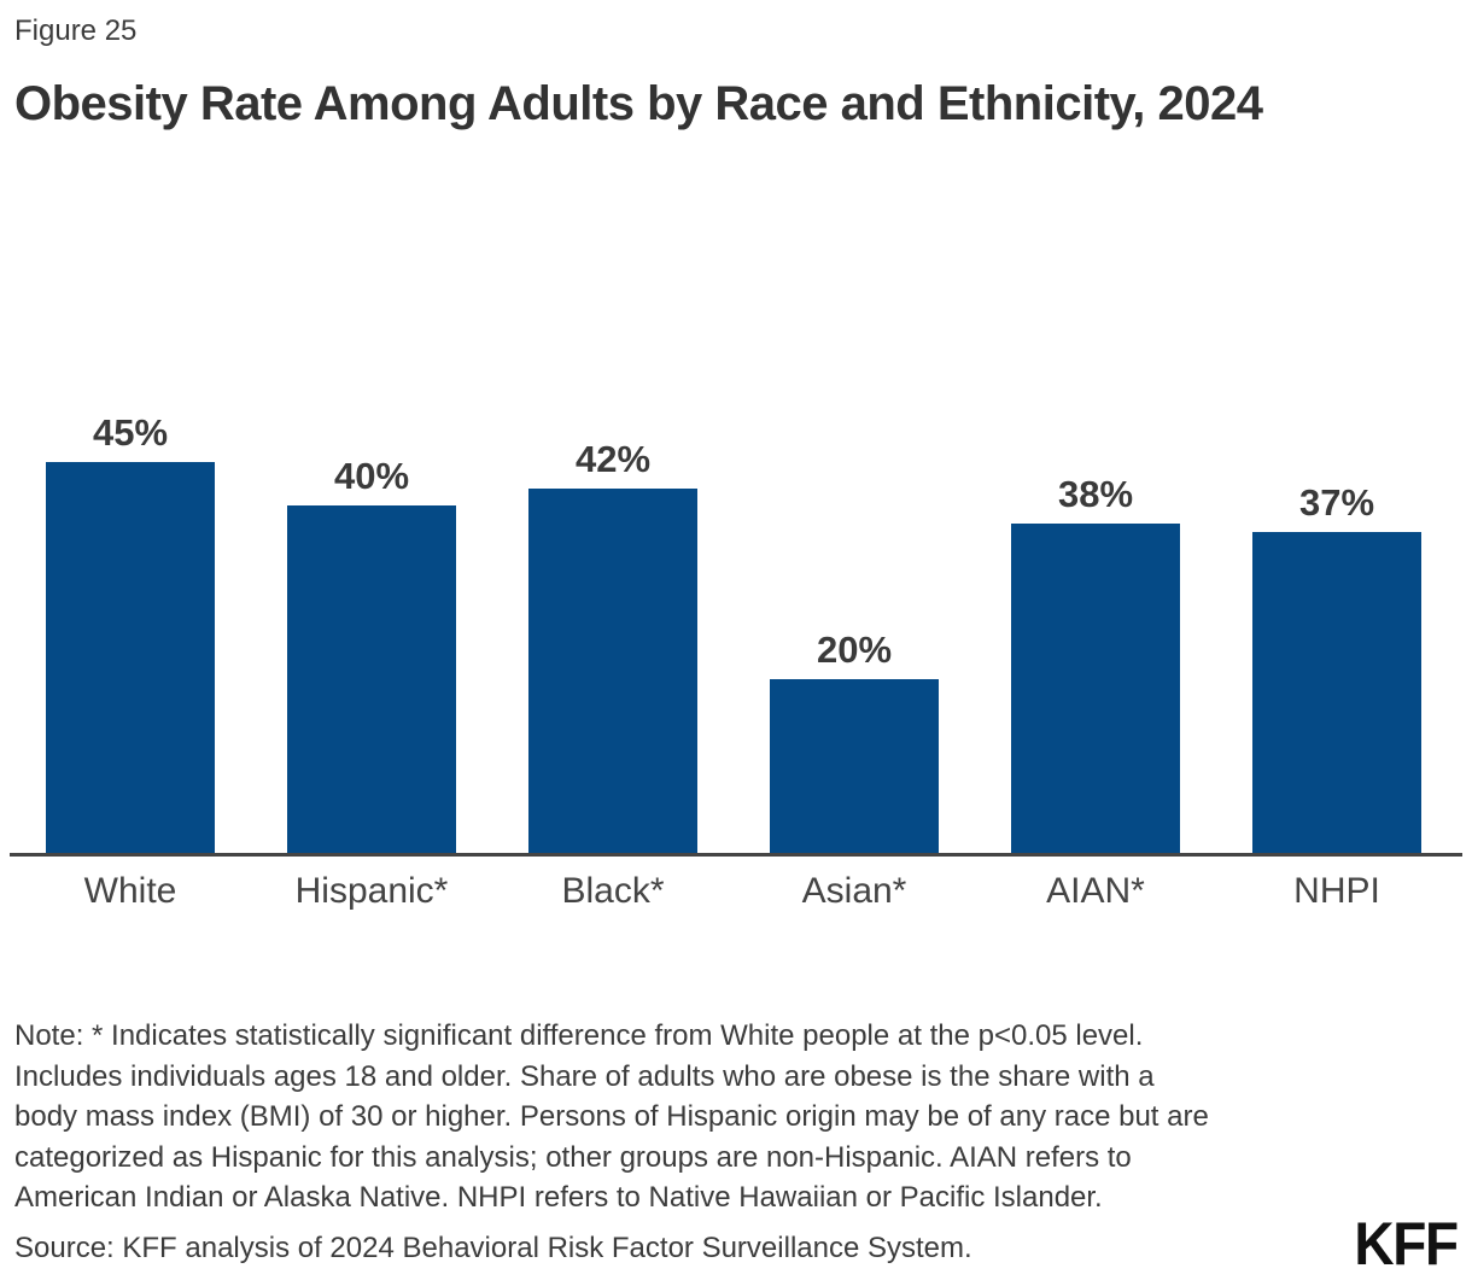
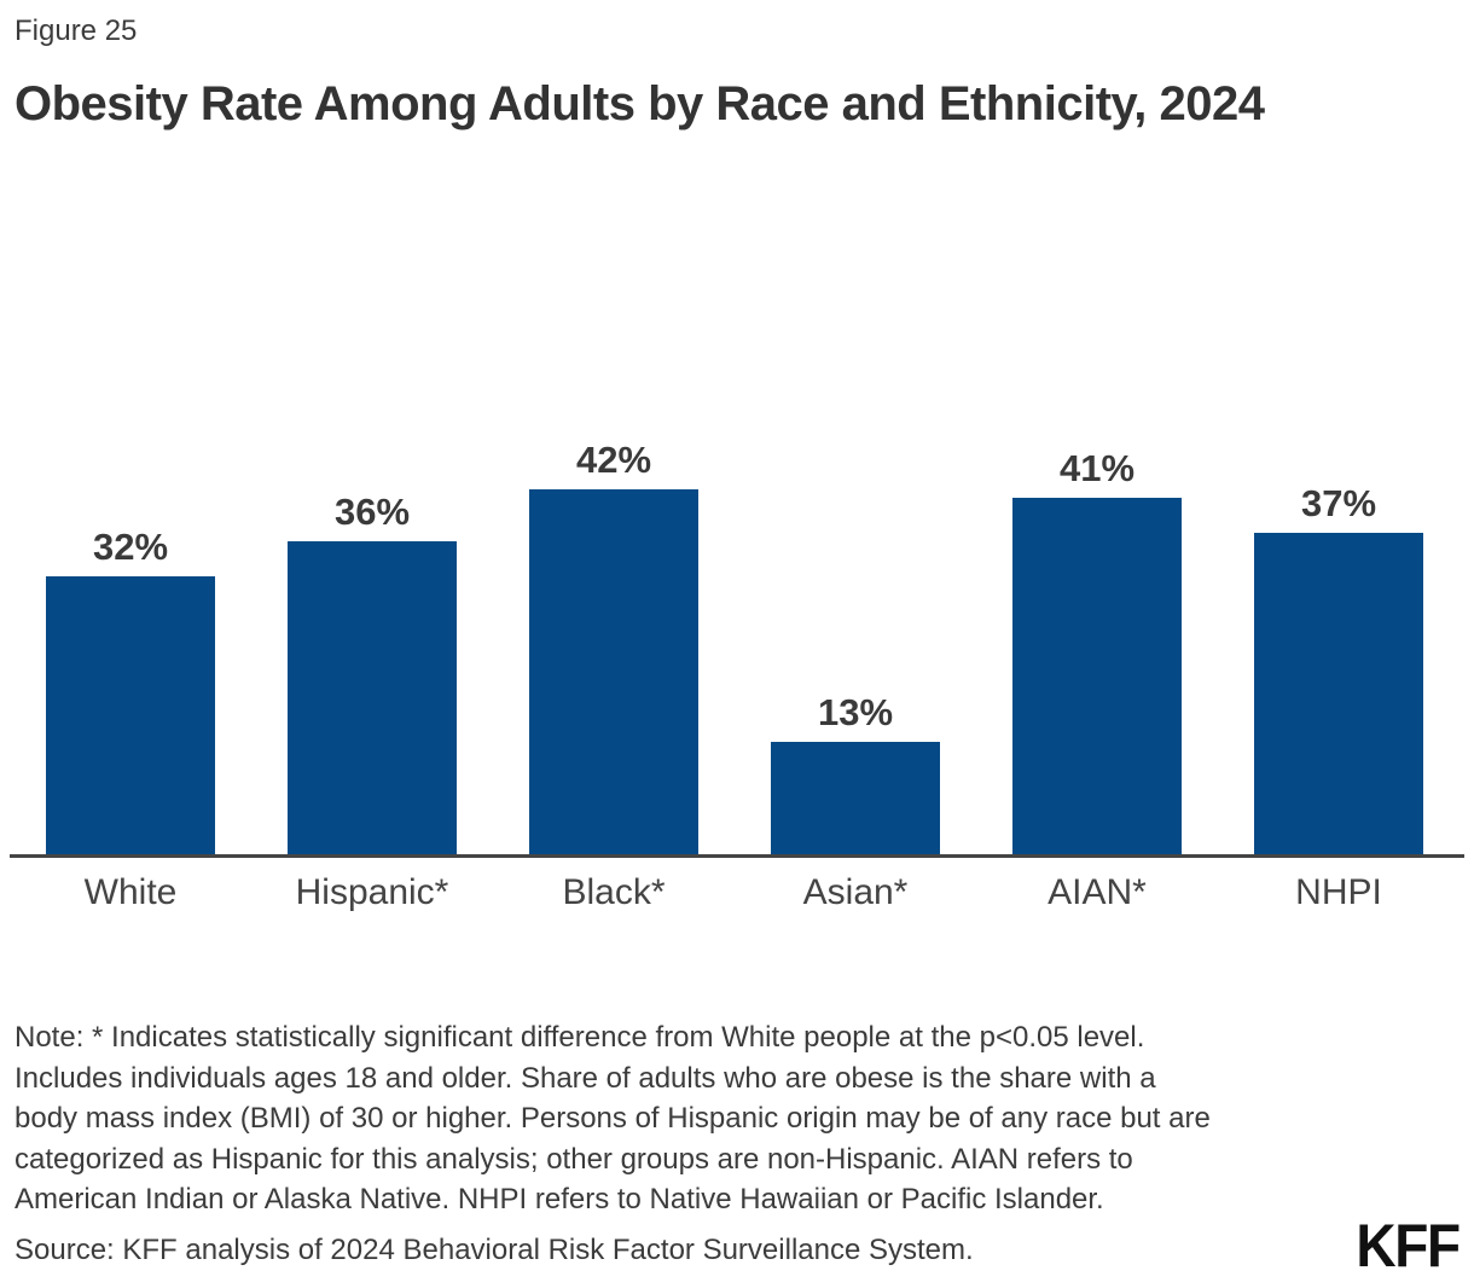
White: 45% -> 32%
Hispanic*: 40% -> 36%
Asian*: 20% -> 13%
AIAN*: 38% -> 41%
